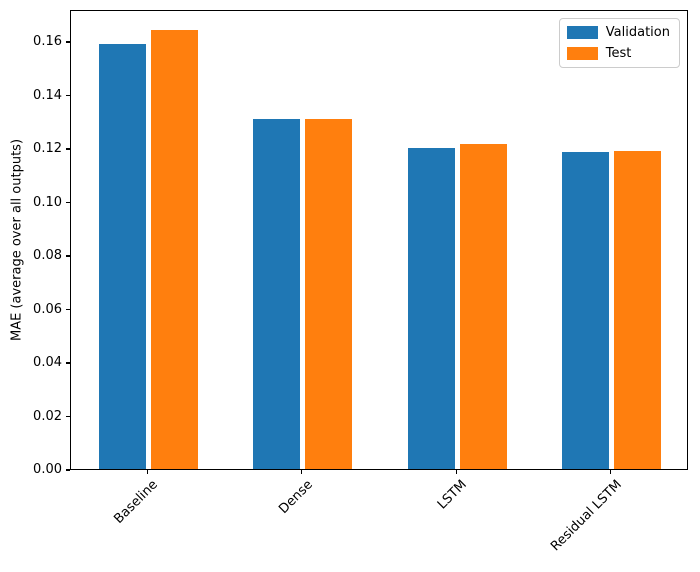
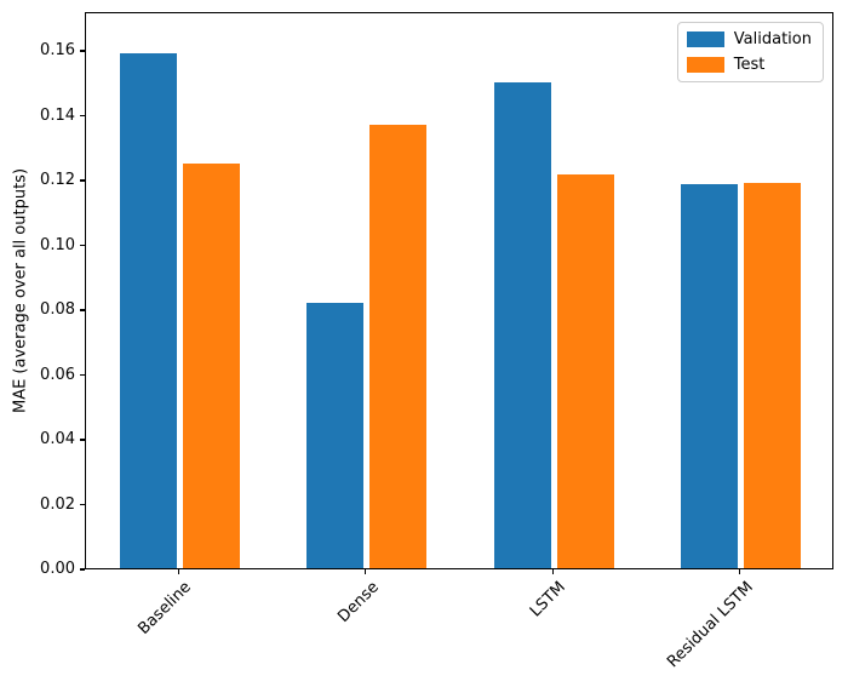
Test/Baseline: 0.164 -> 0.125
Validation/Dense: 0.131 -> 0.082
Test/Dense: 0.131 -> 0.137
Validation/LSTM: 0.120 -> 0.150
